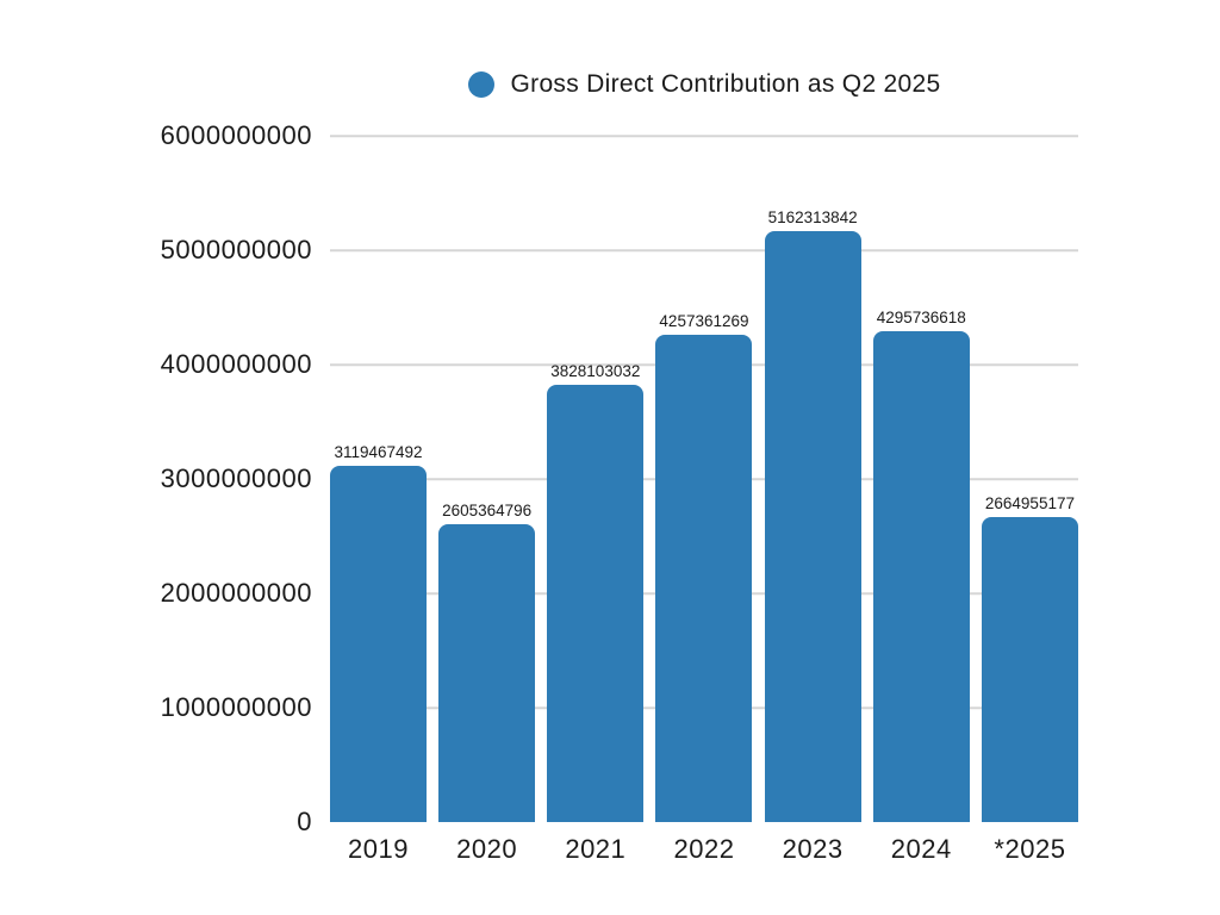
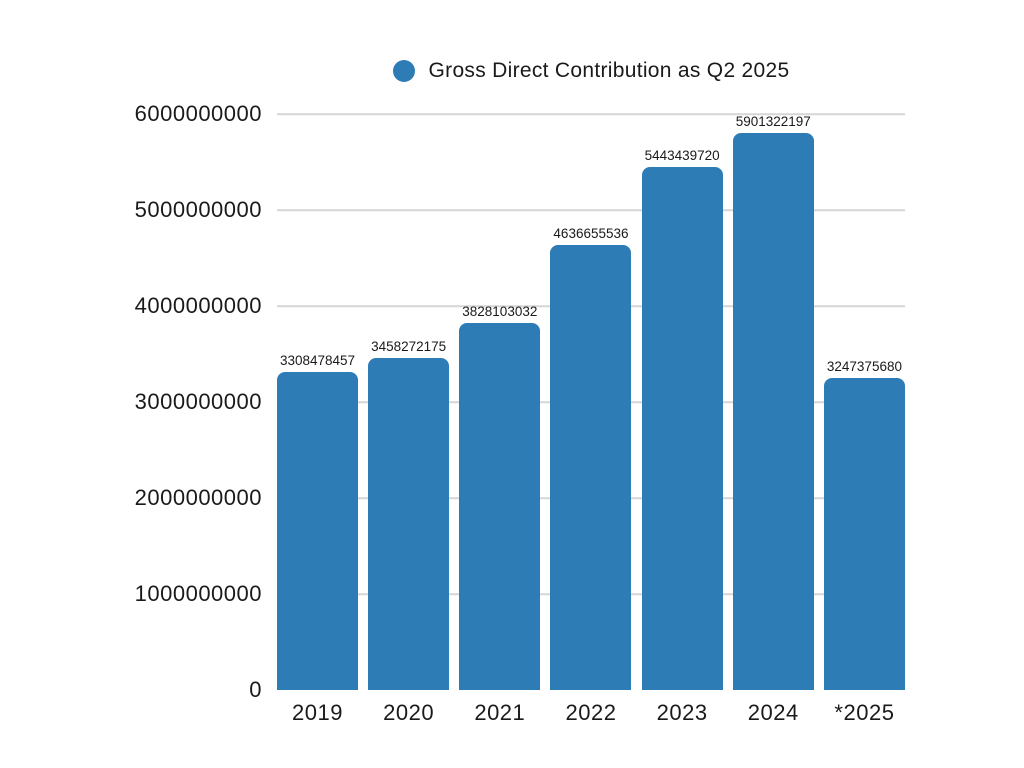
2019: 3119467492 -> 3308478457
2020: 2605364796 -> 3458272175
2022: 4257361269 -> 4636655536
2023: 5162313842 -> 5443439720
2024: 4295736618 -> 5901322197
*2025: 2664955177 -> 3247375680
